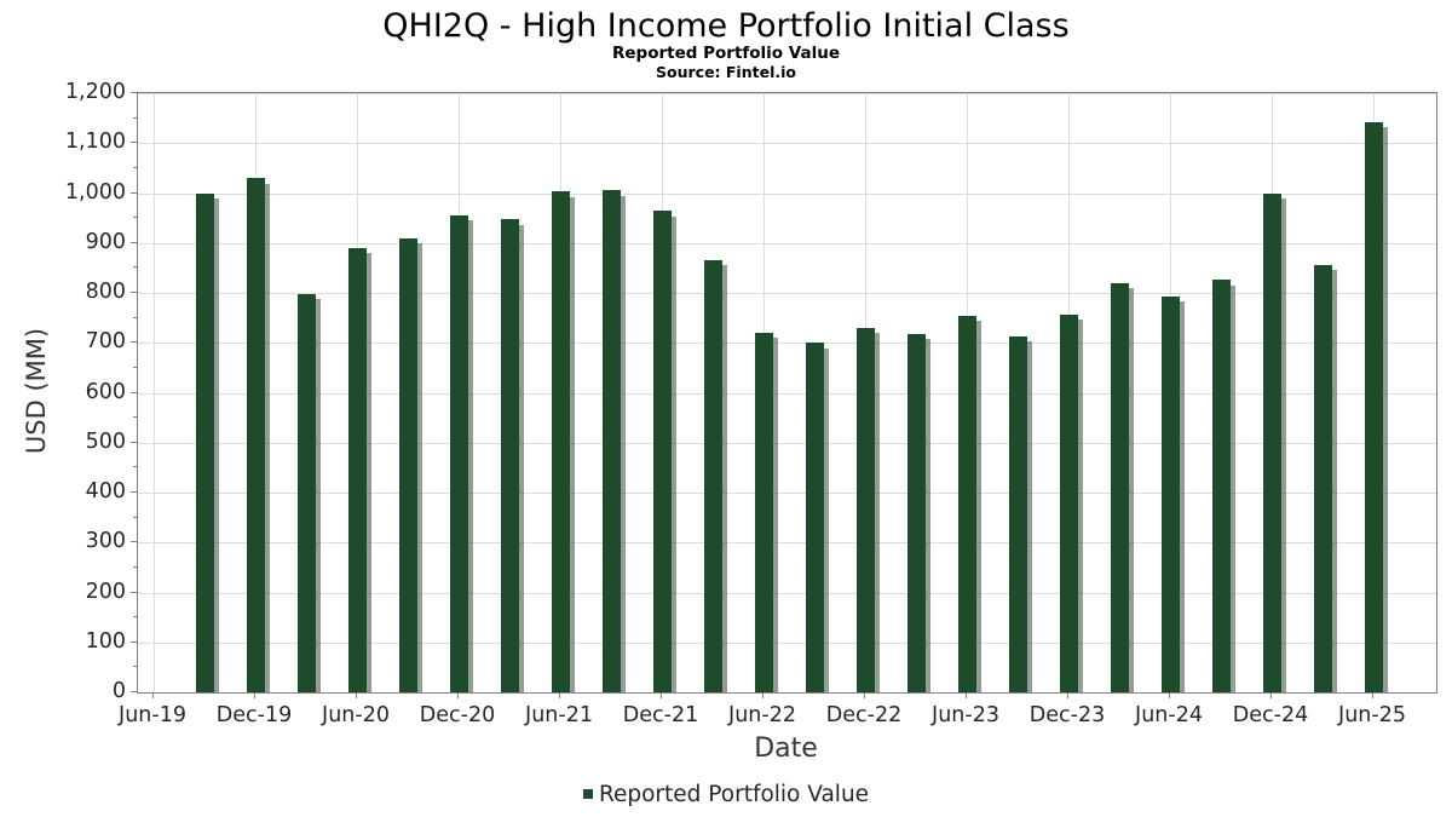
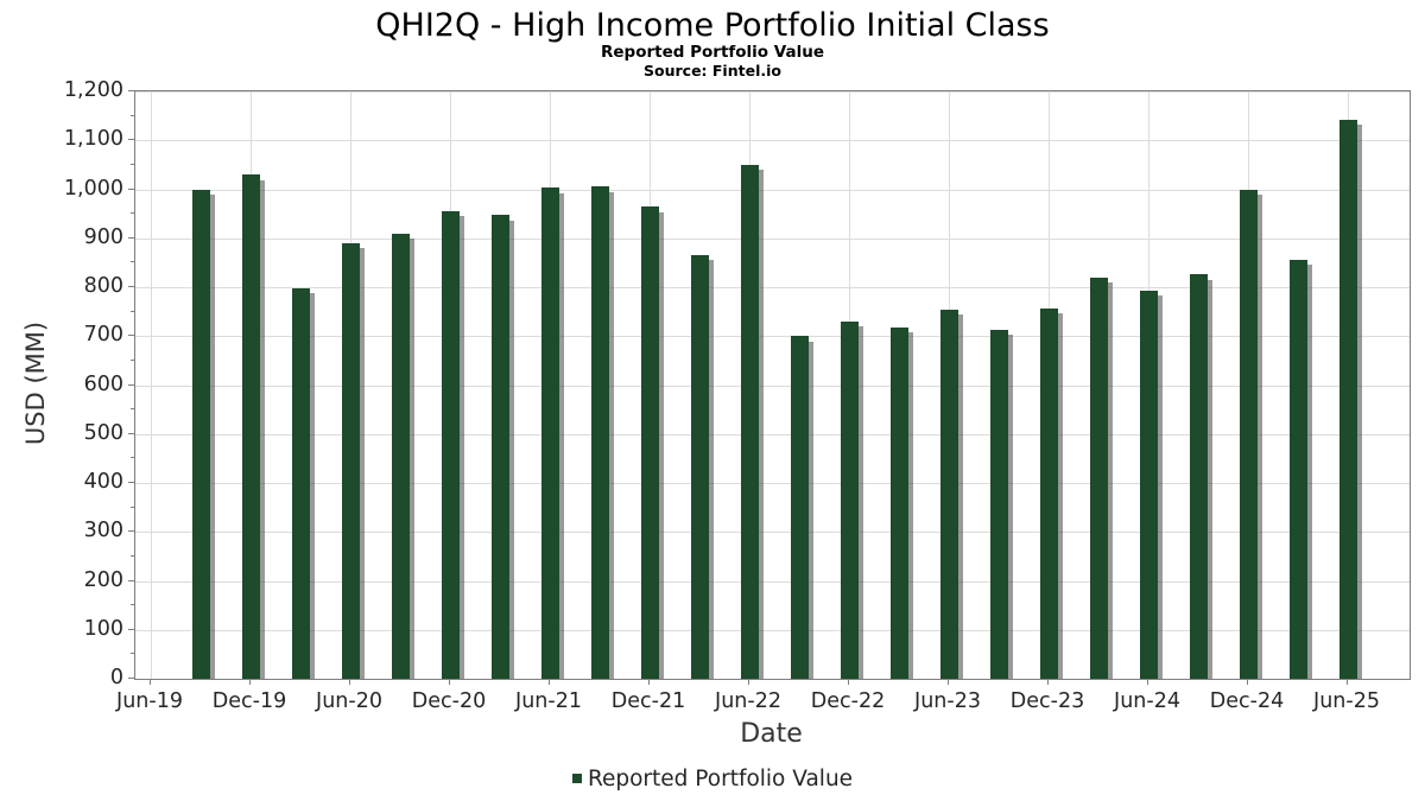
Jun-22: 720 -> 1050
